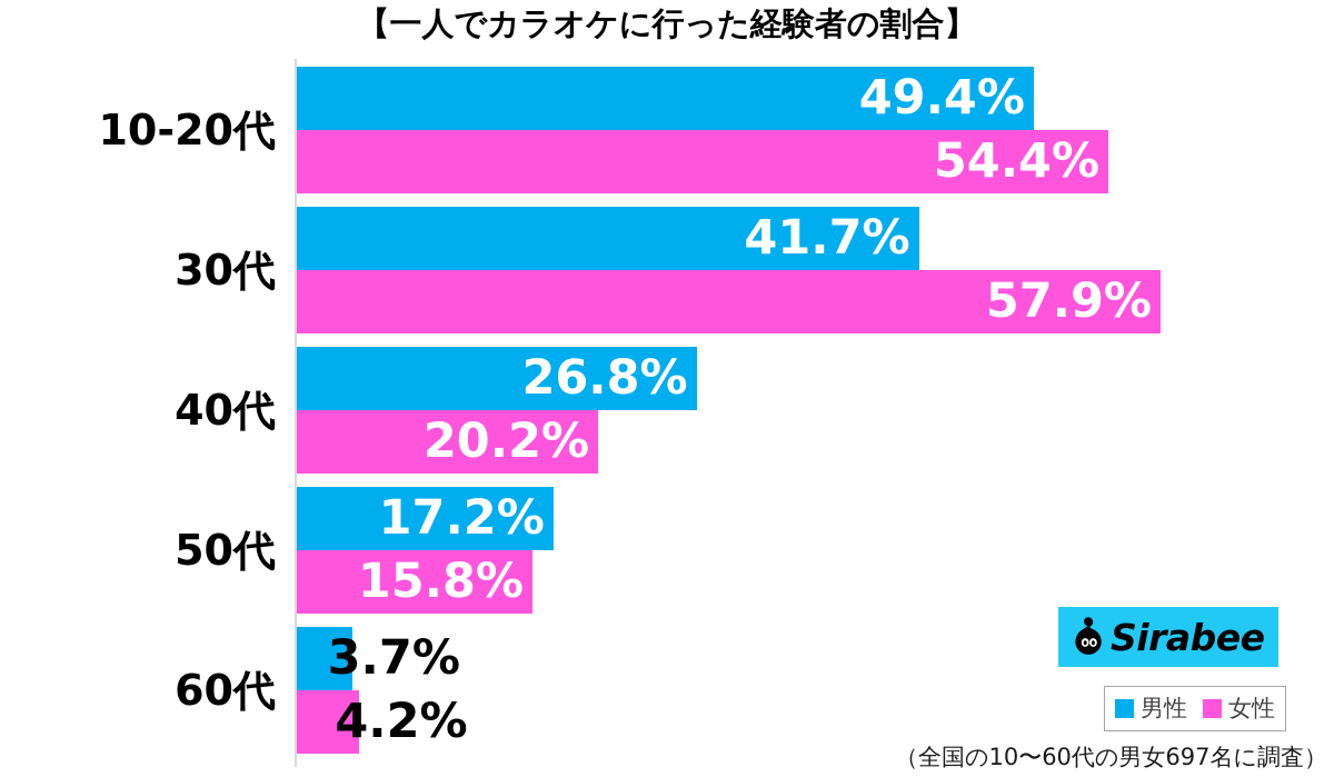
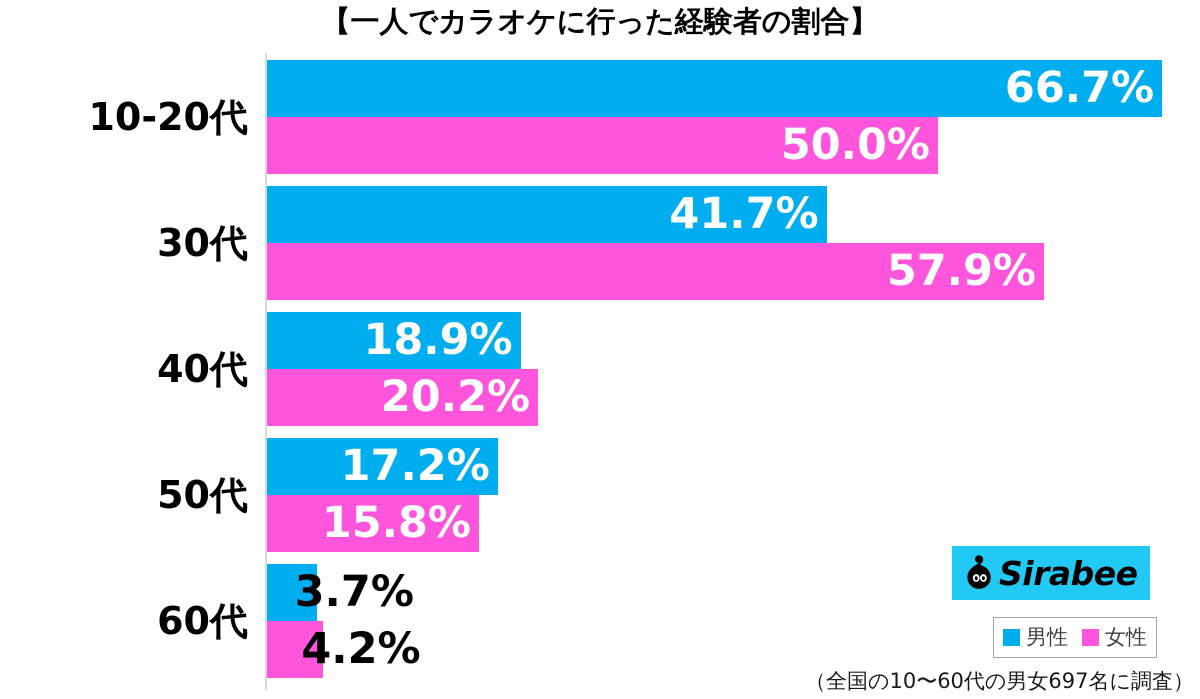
男性/10-20代: 49.4% -> 66.7%
女性/10-20代: 54.4% -> 50.0%
男性/40代: 26.8% -> 18.9%
